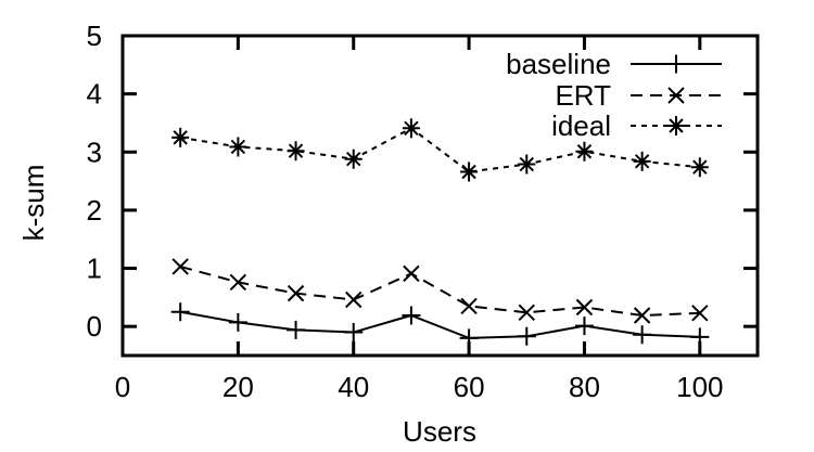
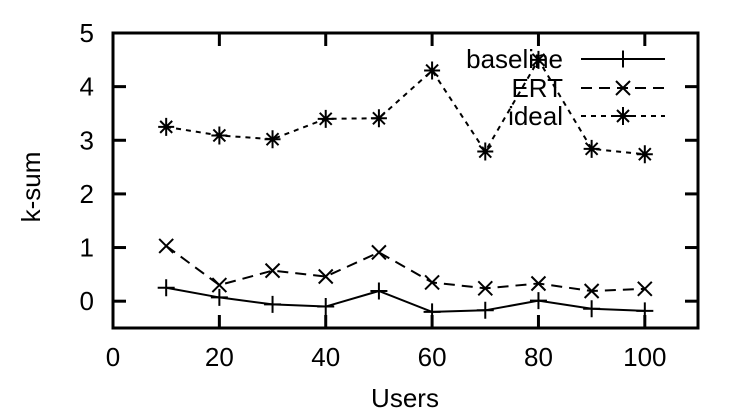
ERT/20: 0.8 -> 0.3
ideal/40: 2.9 -> 3.4
ideal/60: 2.7 -> 4.3
ideal/80: 3.0 -> 4.5
